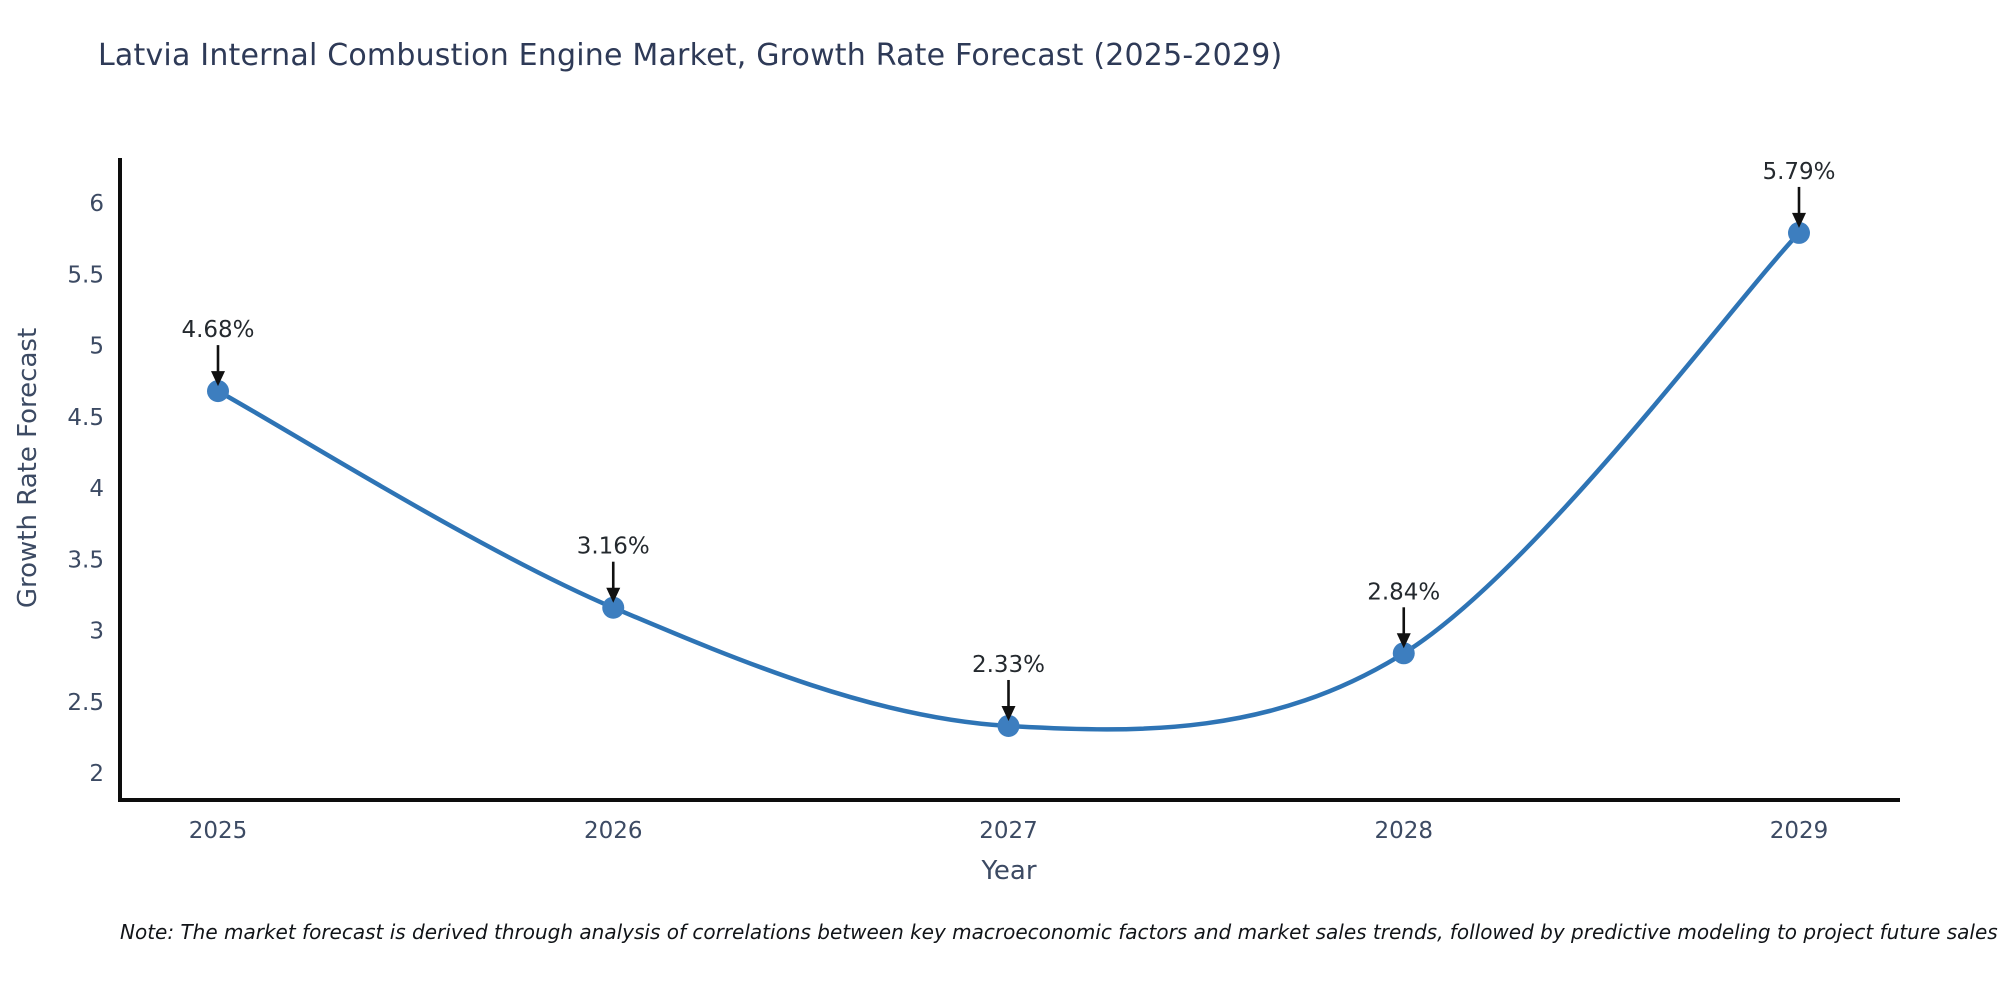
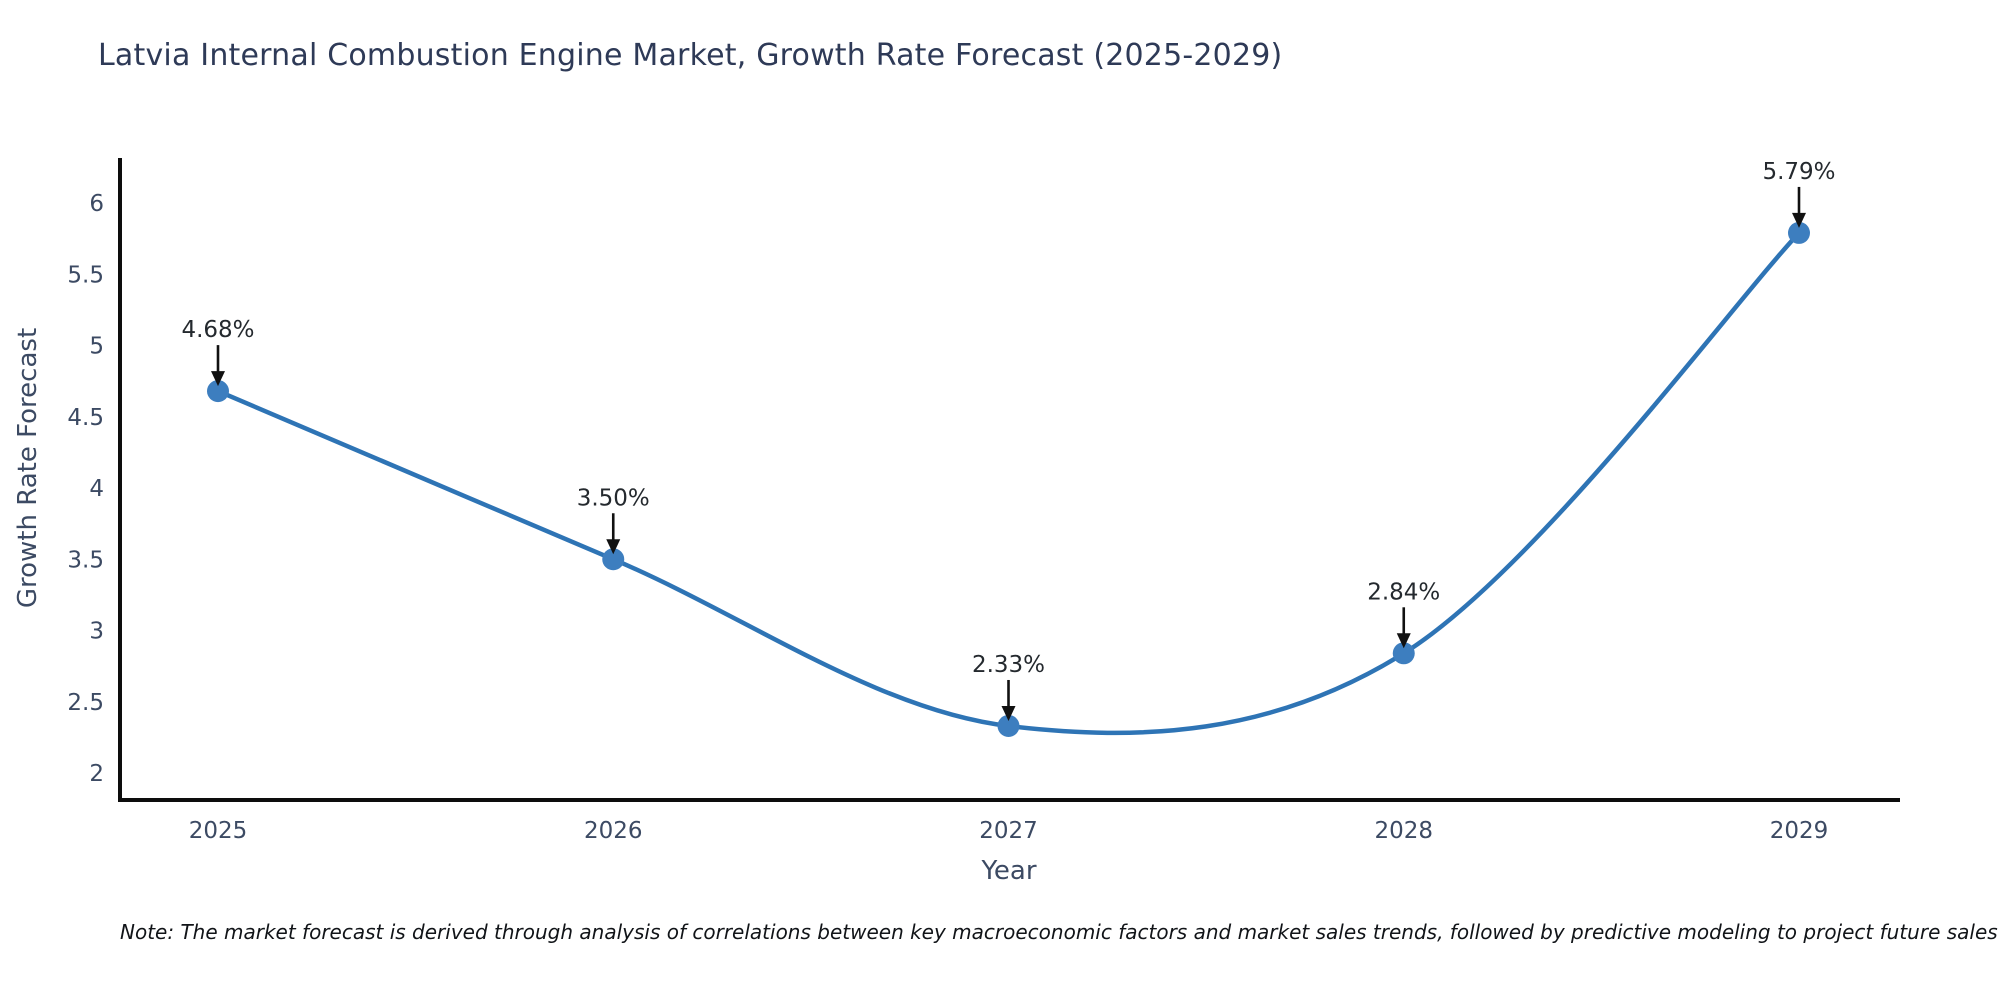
2026: 3.16% -> 3.50%
